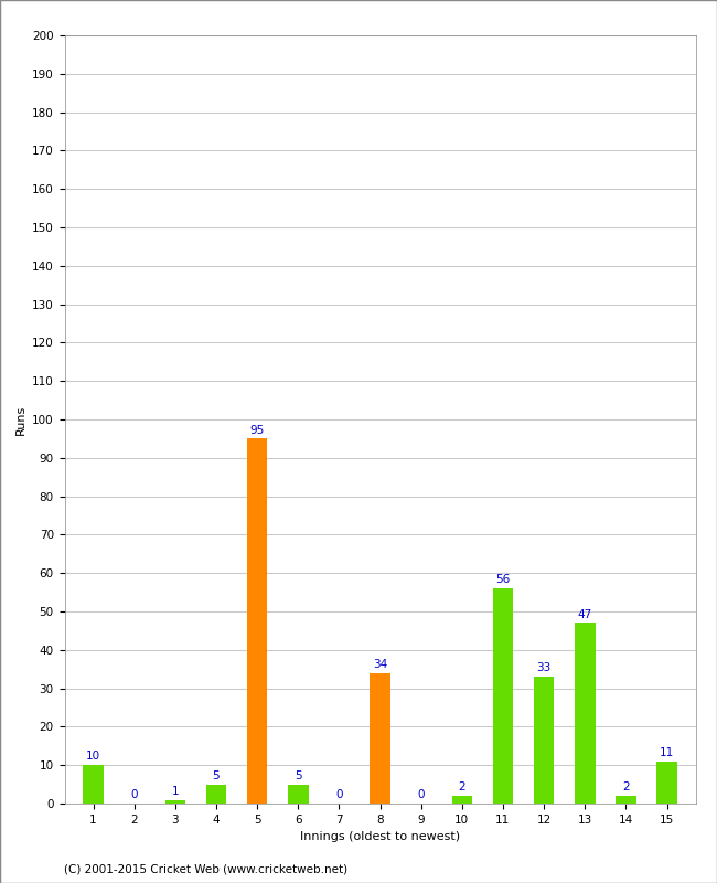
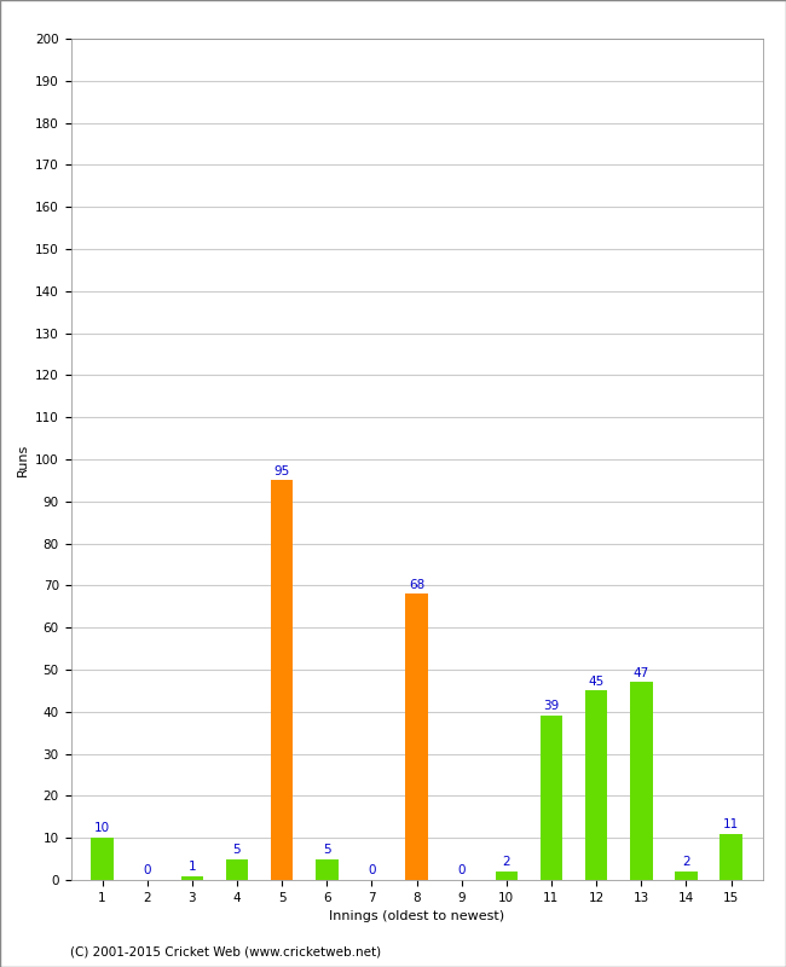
8: 34 -> 68
11: 56 -> 39
12: 33 -> 45
